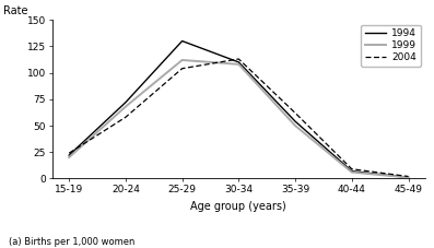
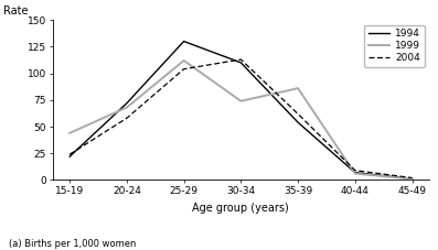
1999/15-19: 20 -> 44
1999/30-34: 108 -> 74
1999/35-39: 50 -> 86
